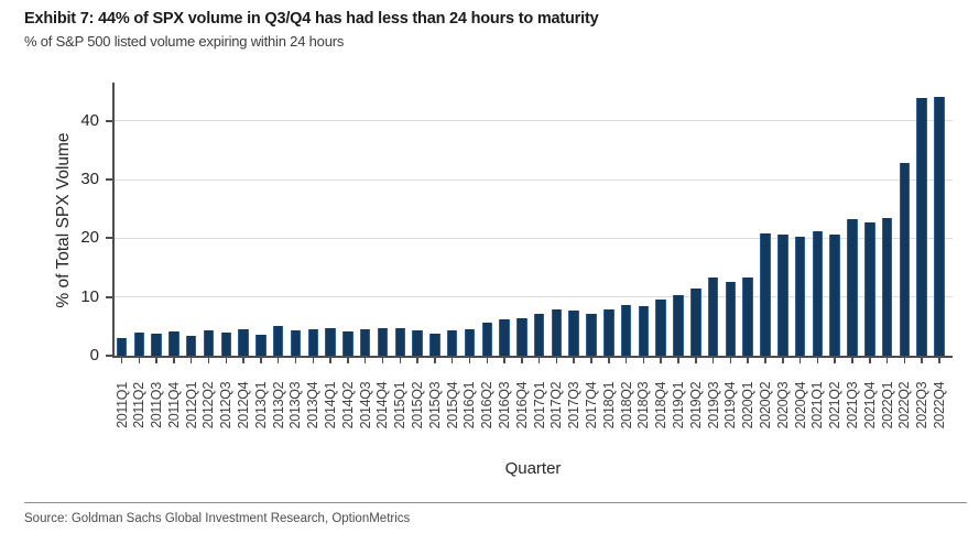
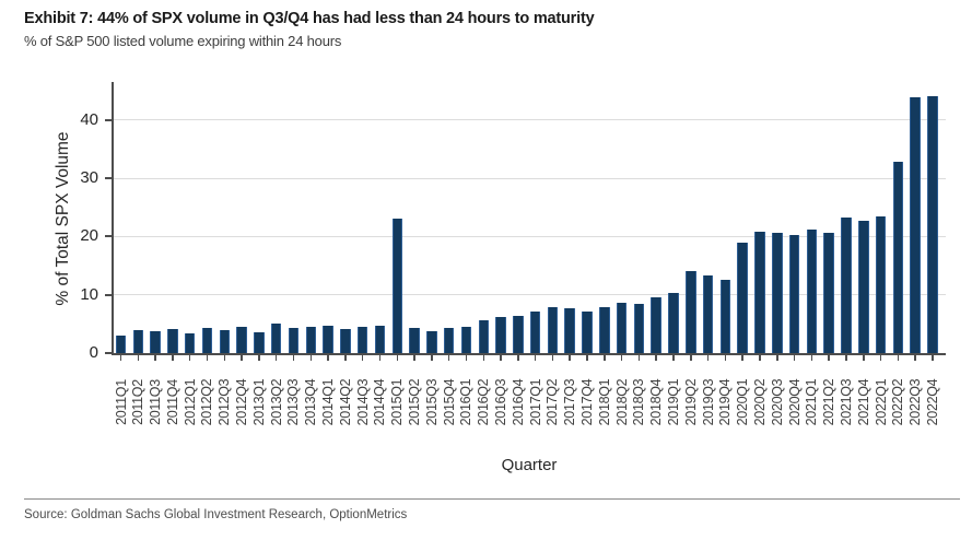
2015Q1: 5 -> 23
2019Q2: 11 -> 14
2020Q1: 13 -> 19
